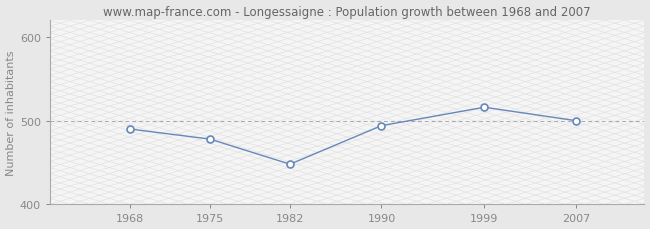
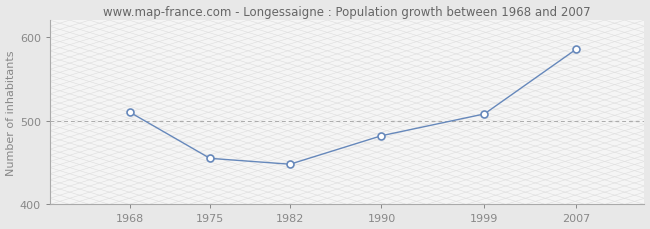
1968: 490 -> 510
1975: 478 -> 455
1990: 494 -> 482
1999: 516 -> 508
2007: 500 -> 585
